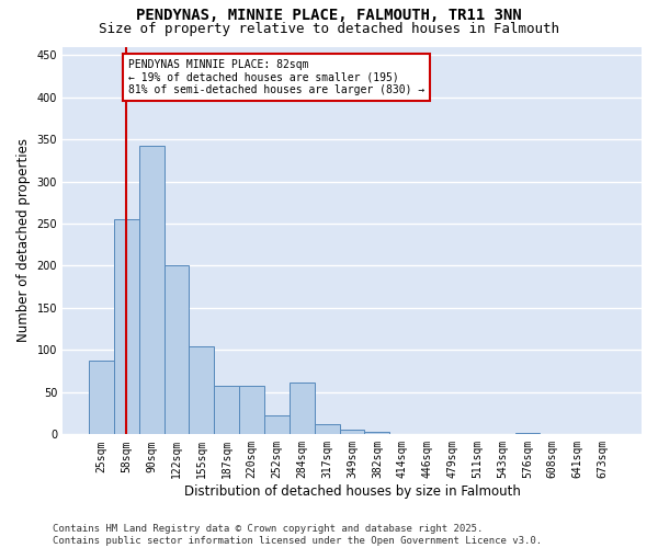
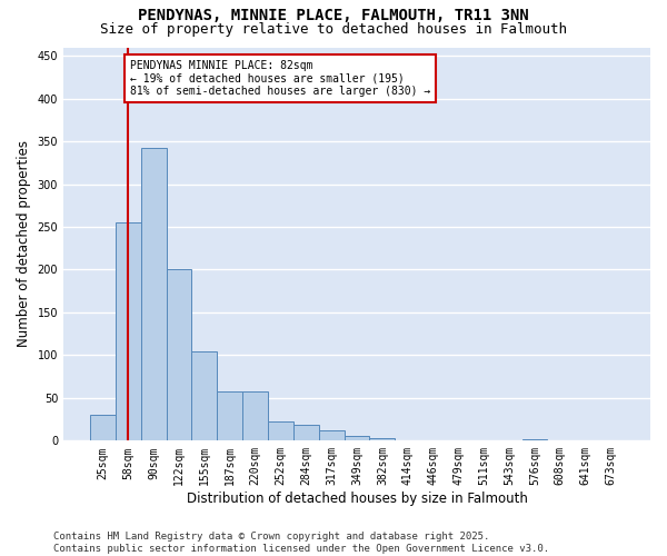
25sqm: 88 -> 30
284sqm: 62 -> 18
